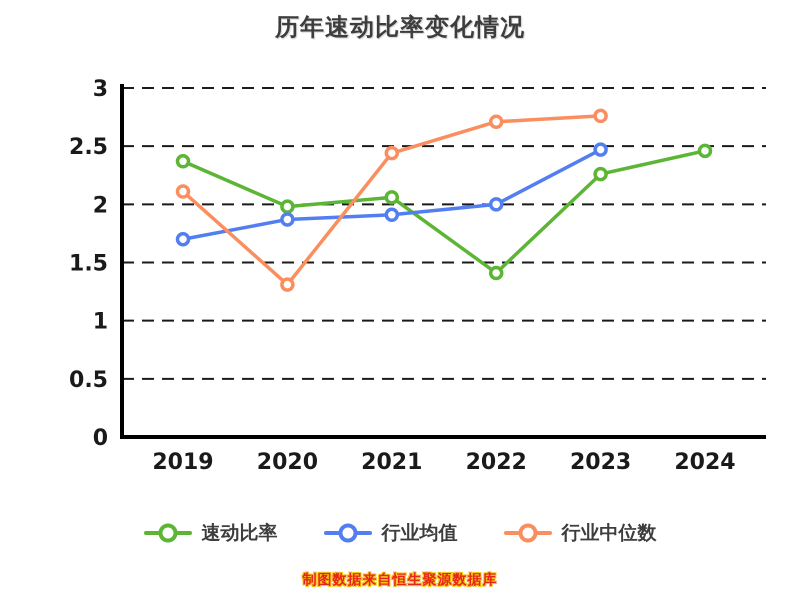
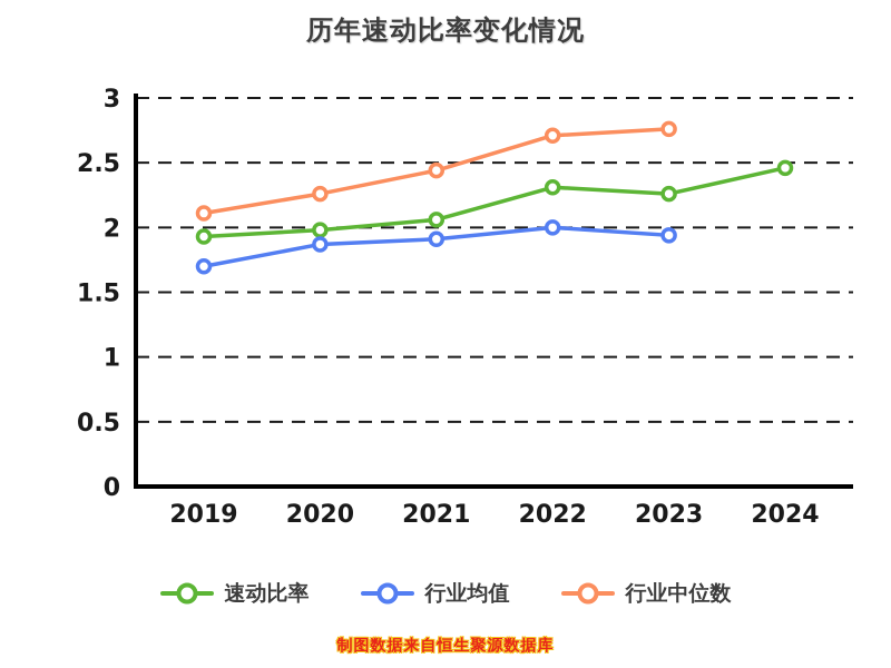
速动比率/2019: 2.37 -> 1.93
行业中位数/2020: 1.31 -> 2.26
速动比率/2022: 1.41 -> 2.31
行业均值/2023: 2.47 -> 1.94
